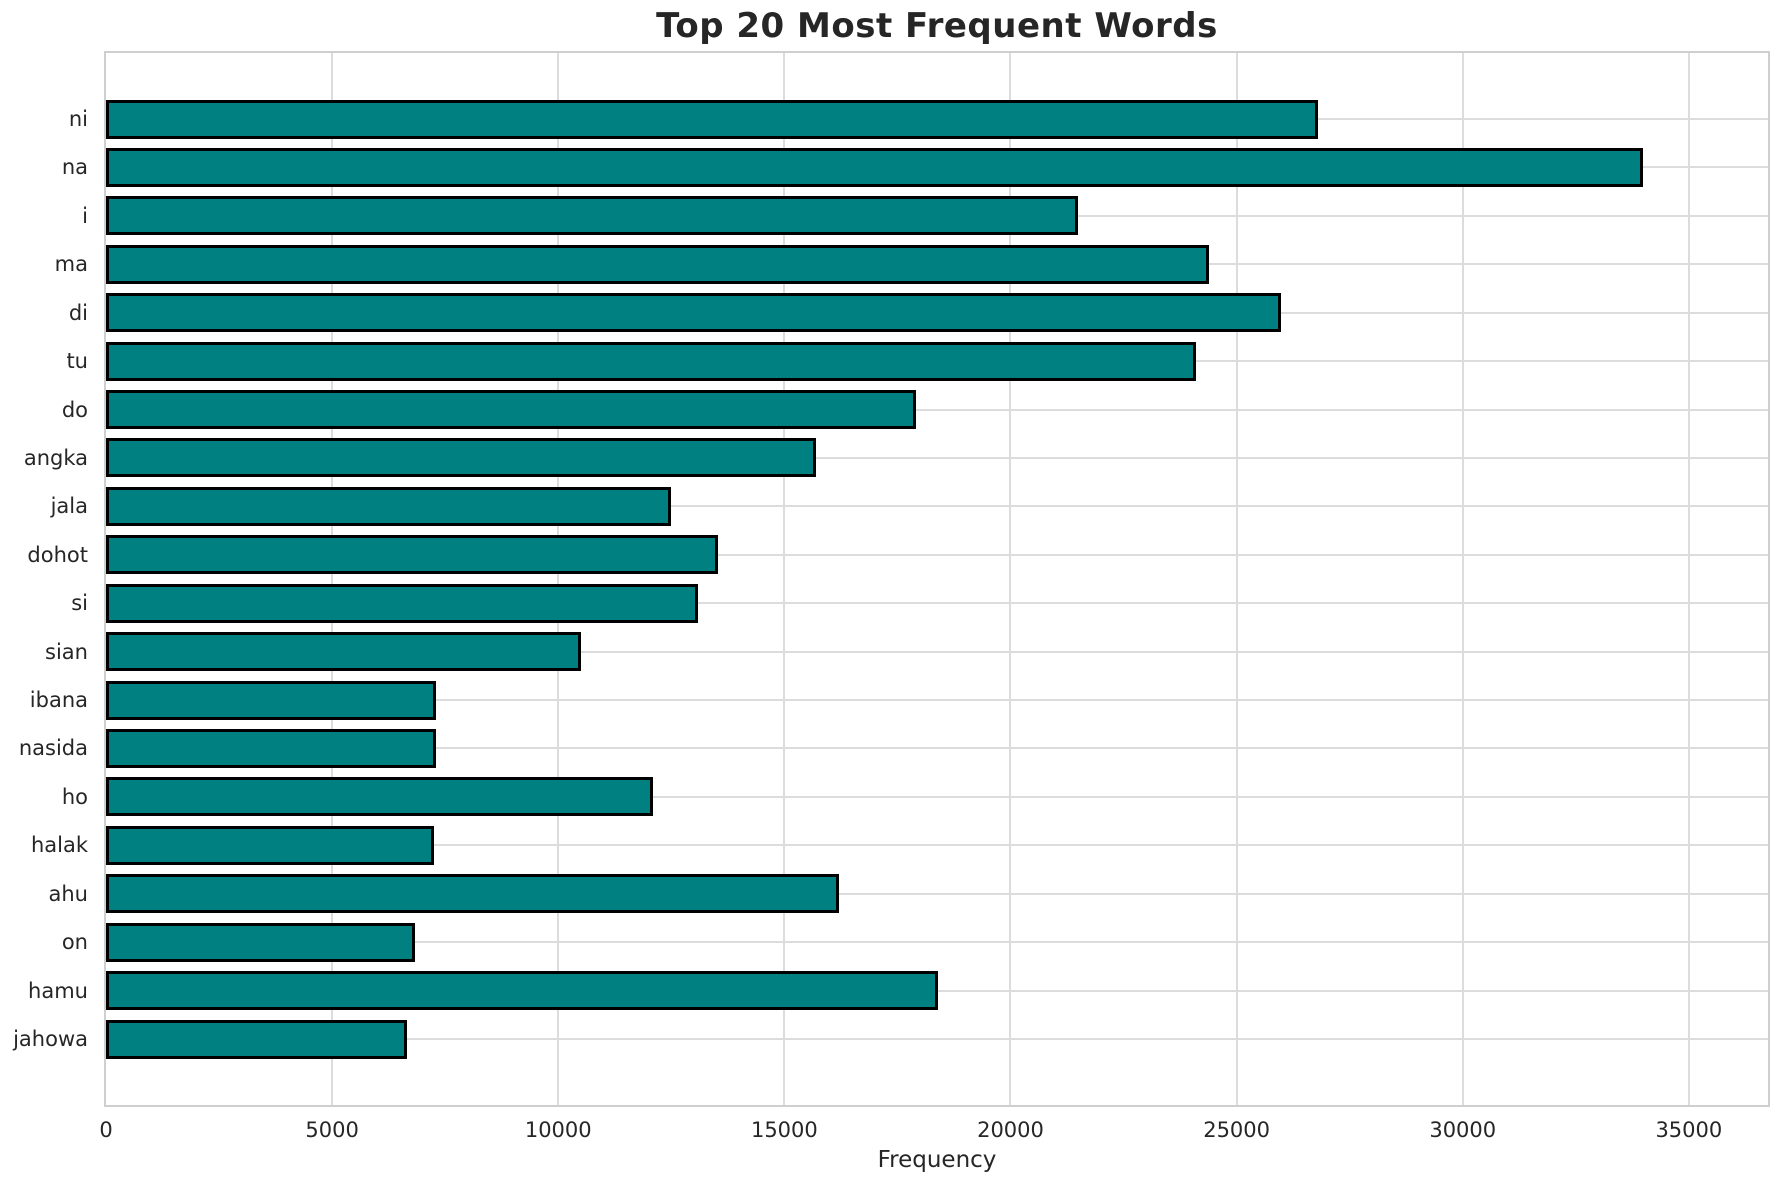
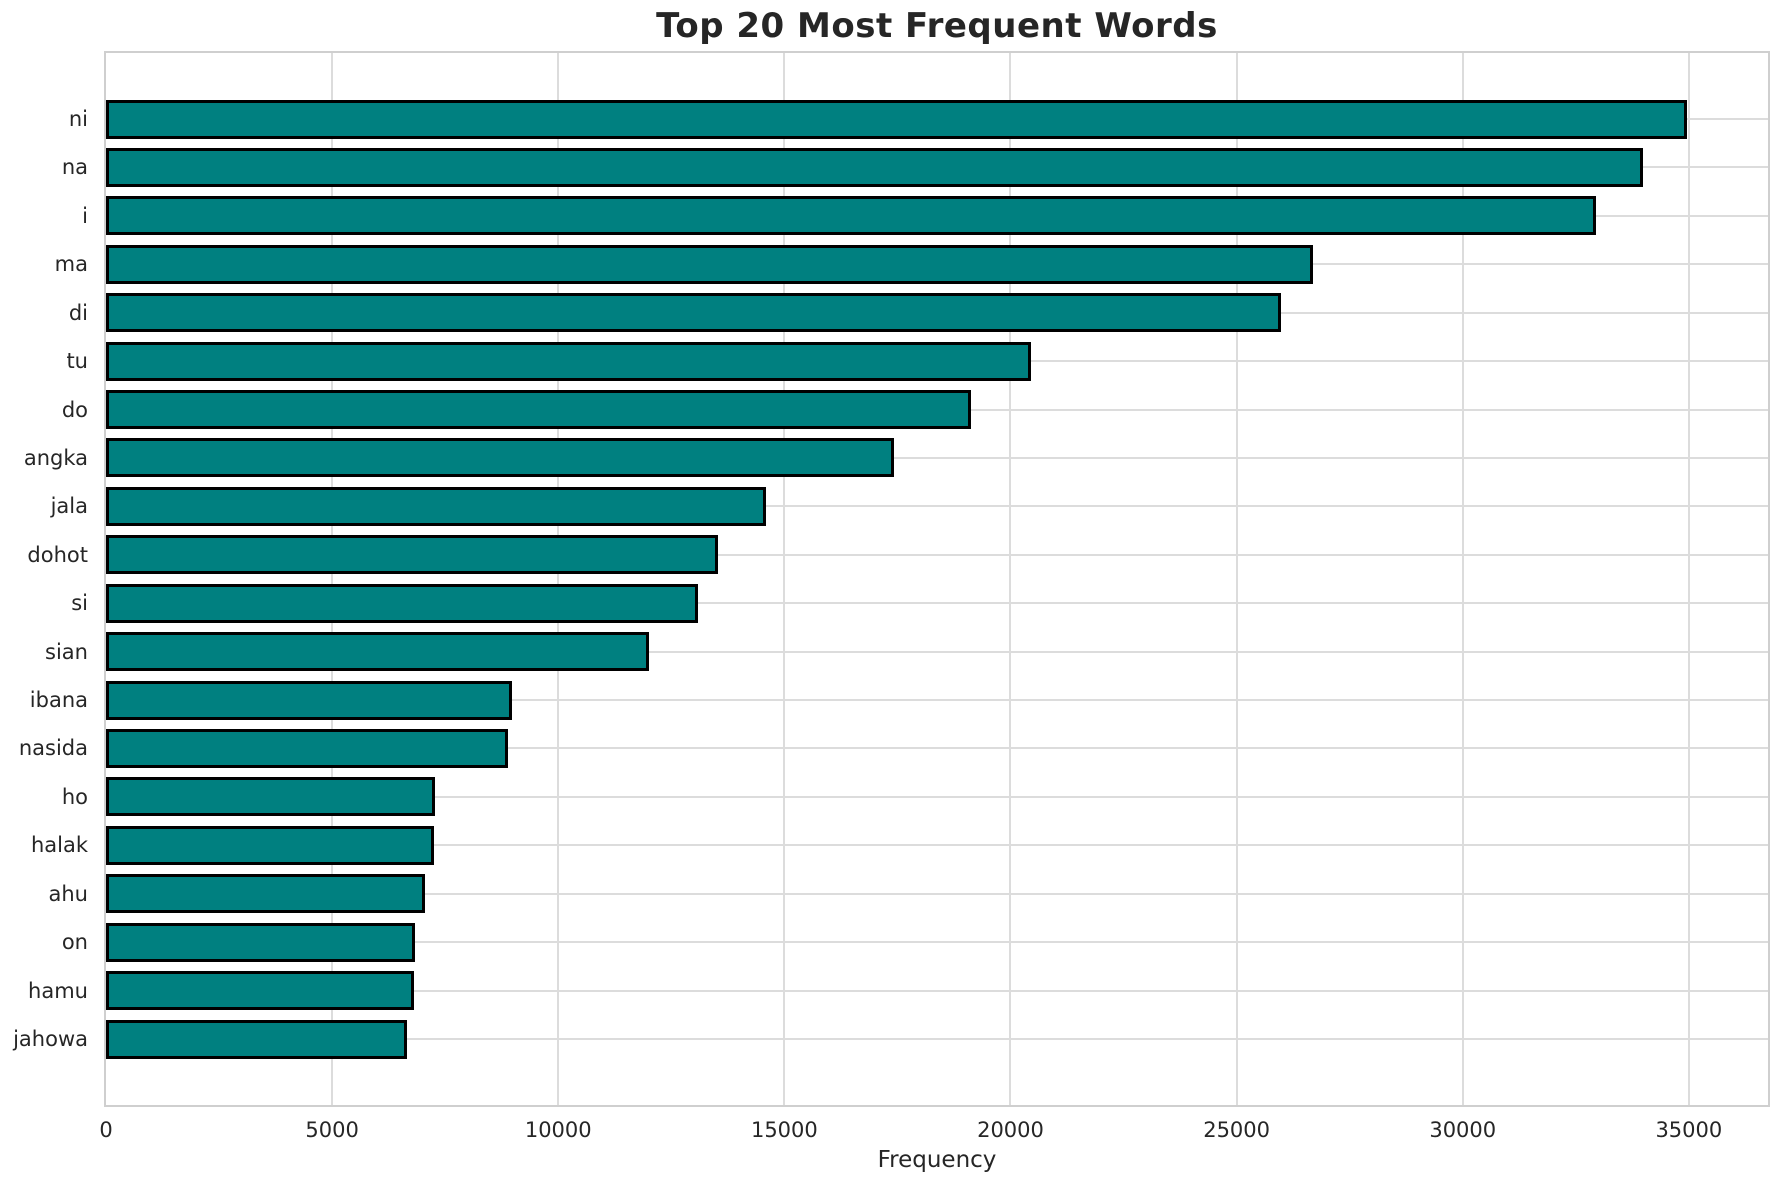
ni: 26800 -> 35000
i: 21500 -> 32900
ma: 24400 -> 26700
tu: 24100 -> 20400
do: 17900 -> 19100
angka: 15700 -> 17400
jala: 12500 -> 14600
sian: 10500 -> 12000
ibana: 7300 -> 9000
nasida: 7300 -> 8900
ho: 12100 -> 7300
ahu: 16200 -> 7000
hamu: 18400 -> 6800
